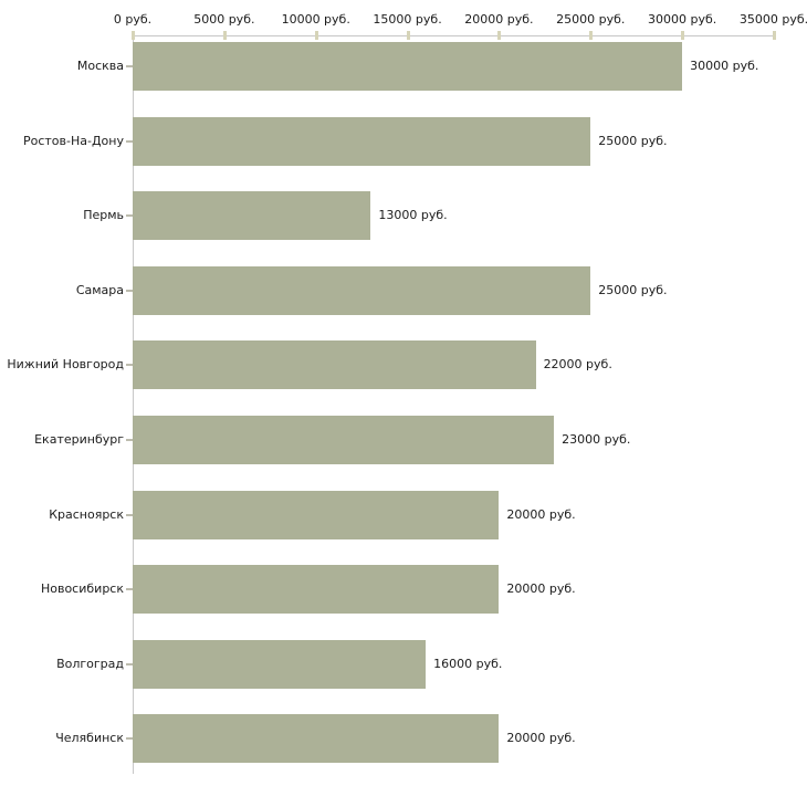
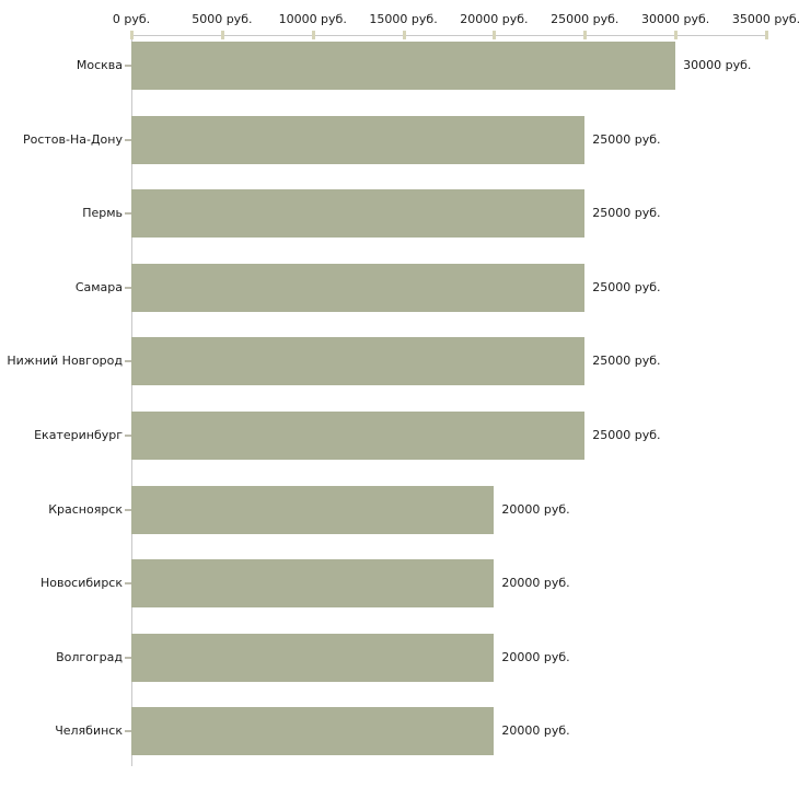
Пермь: 13000 -> 25000
Нижний Новгород: 22000 -> 25000
Екатеринбург: 23000 -> 25000
Волгоград: 16000 -> 20000
